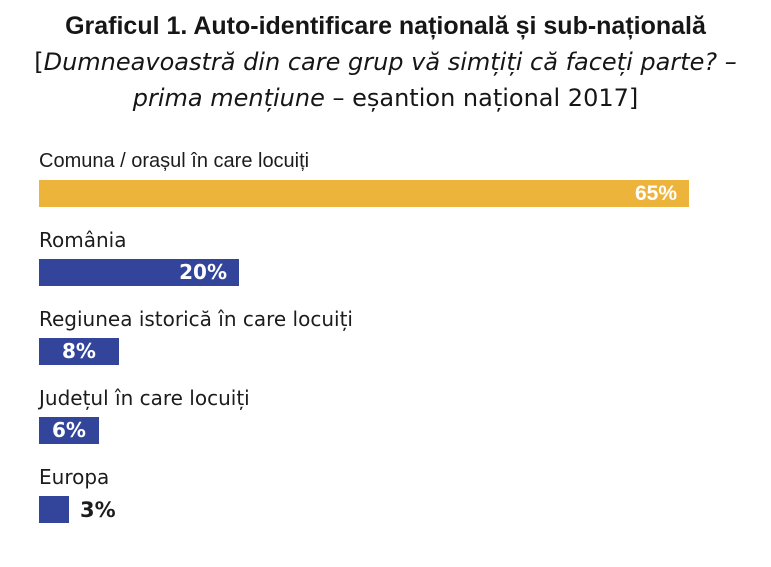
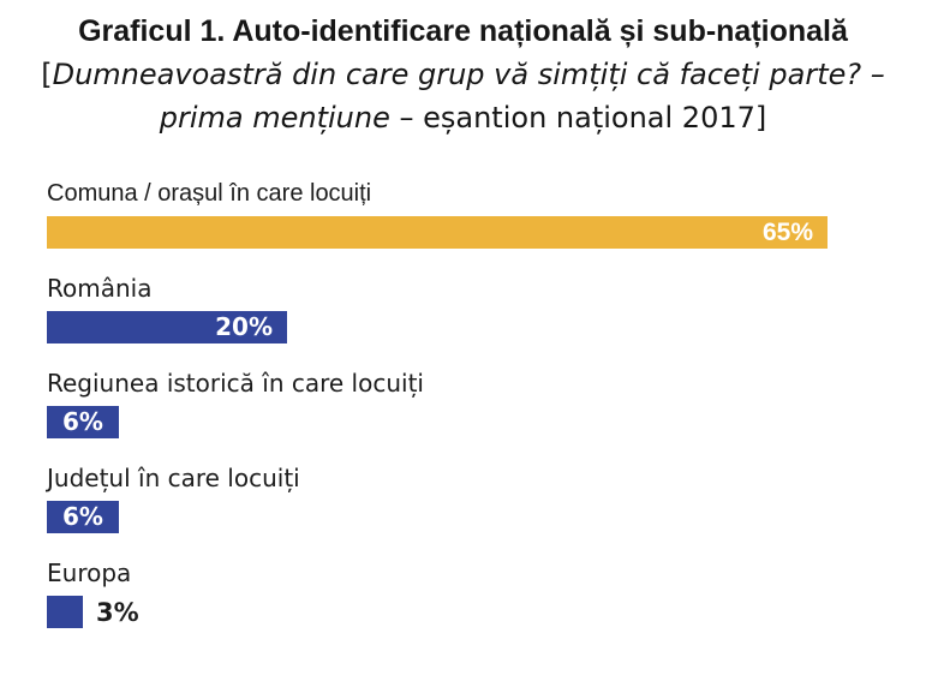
Regiunea istorică în care locuiți: 8% -> 6%
